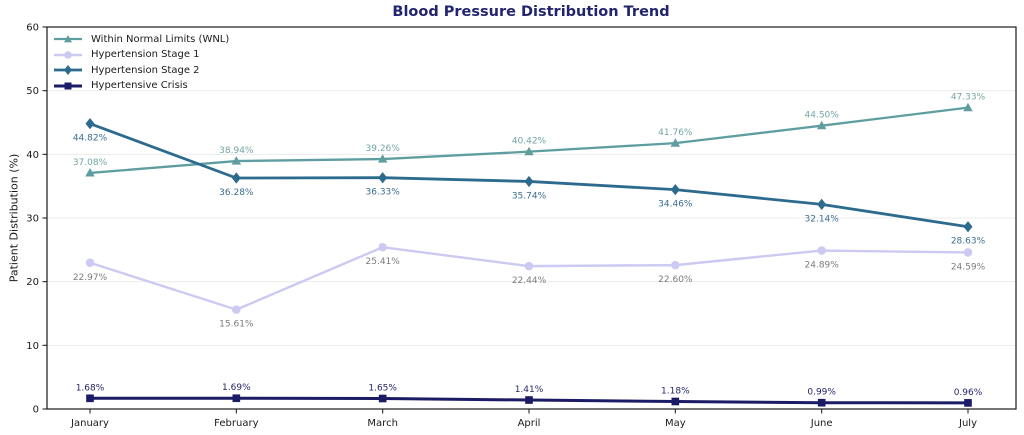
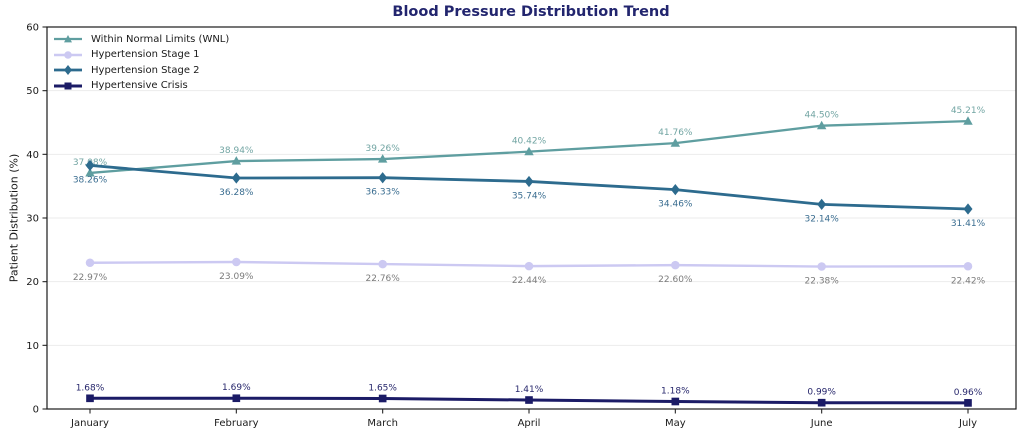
Hypertension Stage 2/January: 44.82% -> 38.26%
Hypertension Stage 1/February: 15.61% -> 23.09%
Hypertension Stage 1/March: 25.41% -> 22.76%
Hypertension Stage 1/June: 24.89% -> 22.38%
Within Normal Limits (WNL)/July: 47.33% -> 45.21%
Hypertension Stage 1/July: 24.59% -> 22.42%
Hypertension Stage 2/July: 28.63% -> 31.41%
